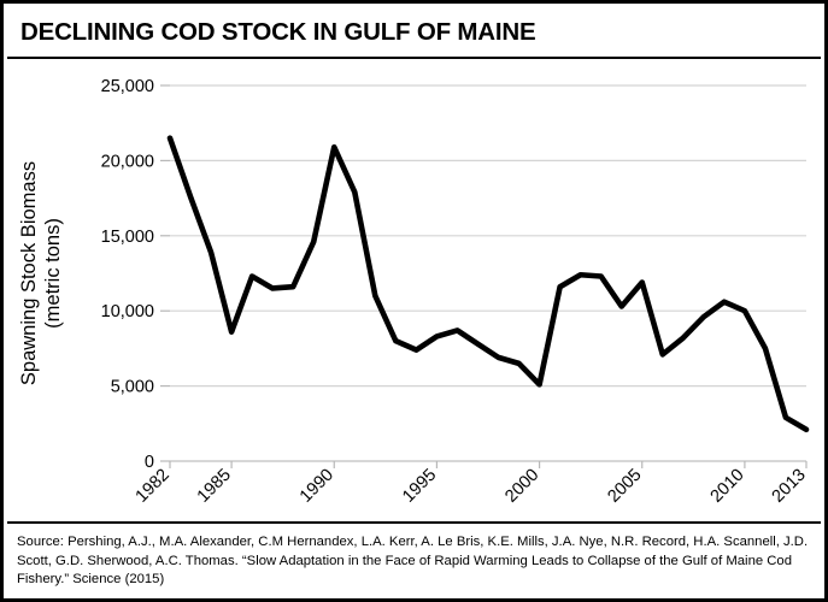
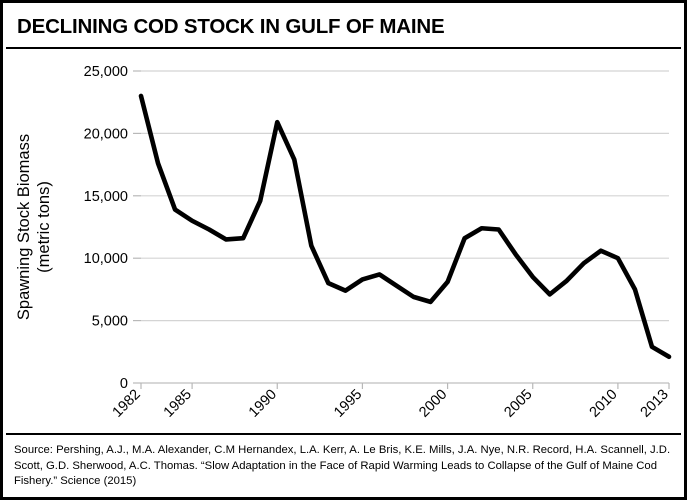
1982: 21500 -> 23000
1985: 8600 -> 13000
2000: 5100 -> 8100
2005: 11900 -> 8500
